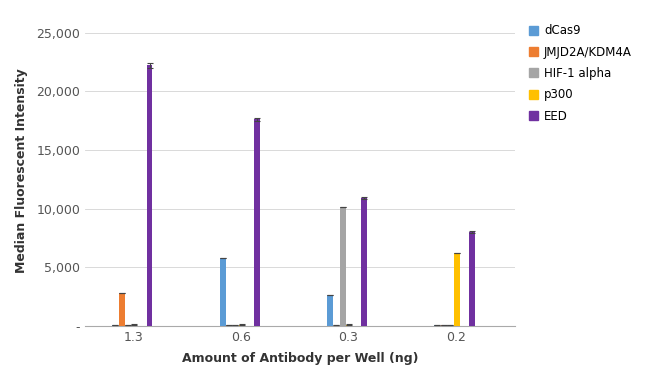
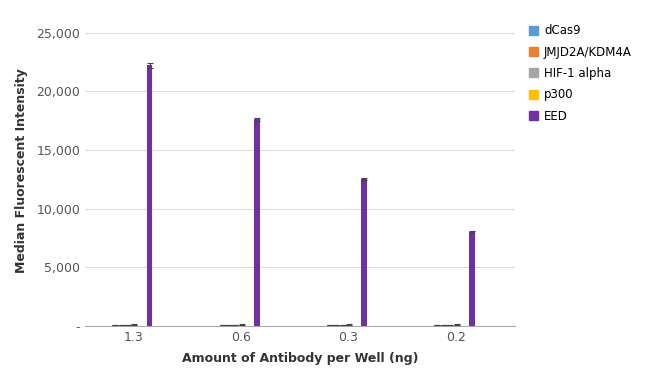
JMJD2A/KDM4A/1.3: 2,800 -> 100
dCas9/0.6: 5,800 -> 100
dCas9/0.3: 2,600 -> 100
HIF-1 alpha/0.3: 10,100 -> 100
EED/0.3: 10,900 -> 12,500
p300/0.2: 6,200 -> 100
